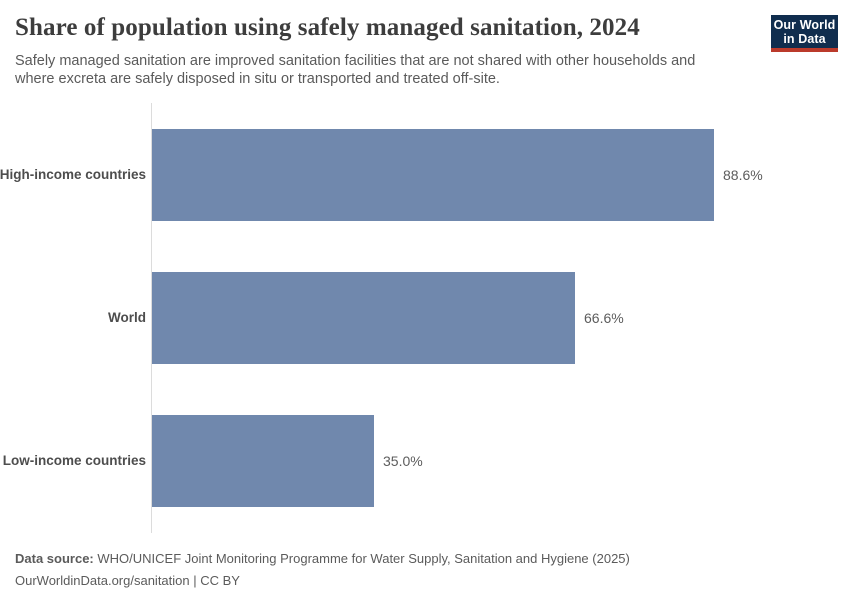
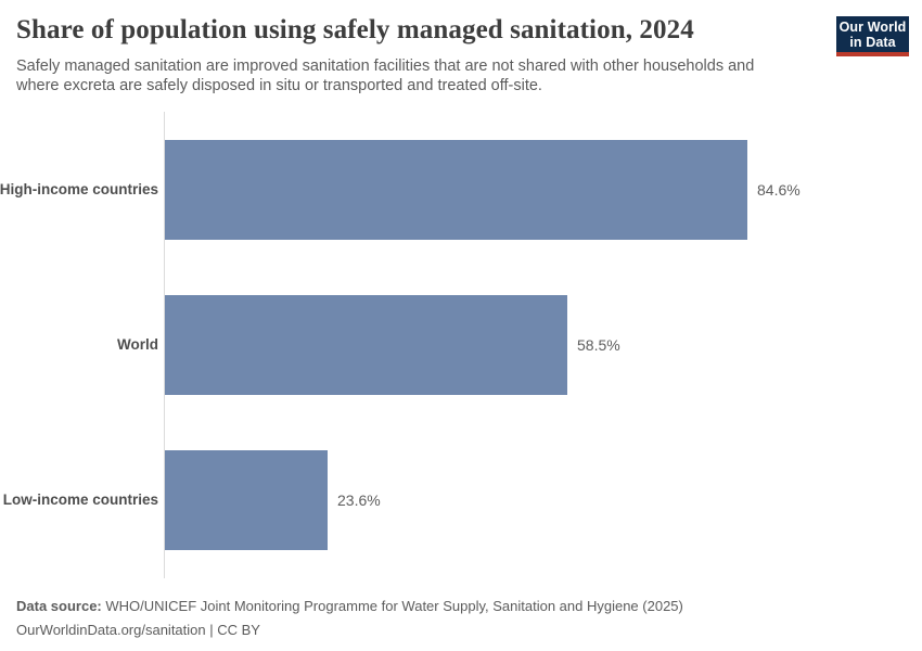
High-income countries: 88.6% -> 84.6%
World: 66.6% -> 58.5%
Low-income countries: 35.0% -> 23.6%
